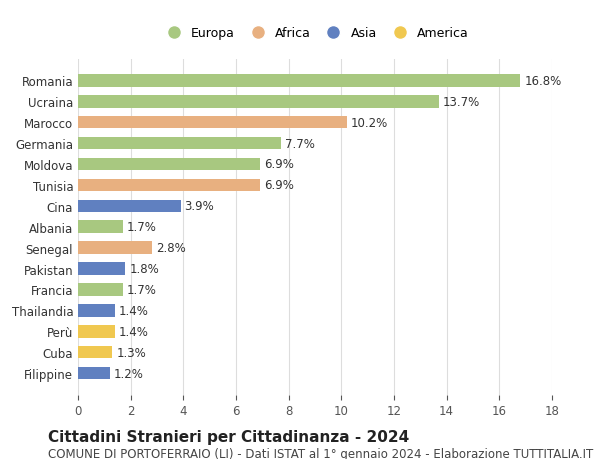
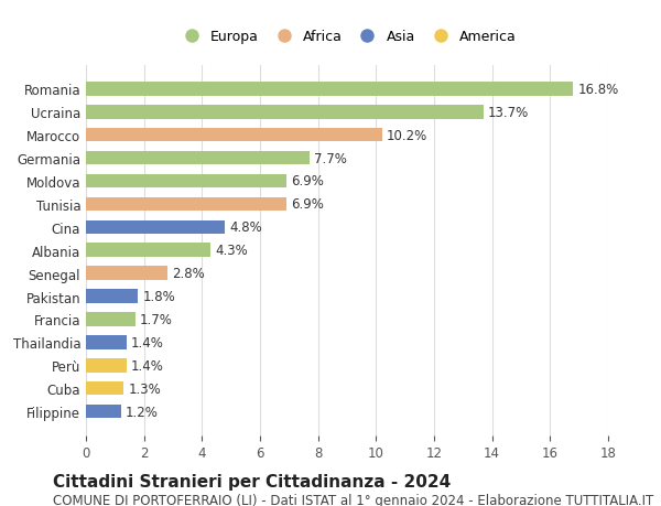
Cina: 3.9% -> 4.8%
Albania: 1.7% -> 4.3%
